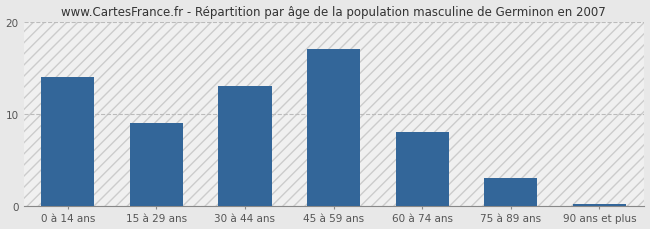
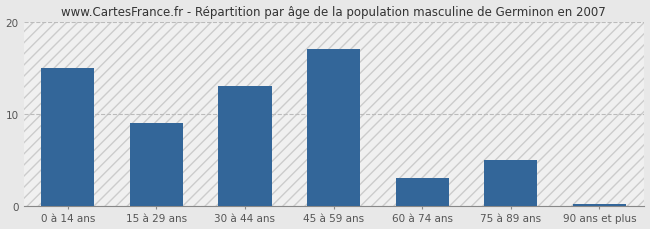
0 à 14 ans: 14.0 -> 15.0
60 à 74 ans: 8.0 -> 3.0
75 à 89 ans: 3.0 -> 5.0
